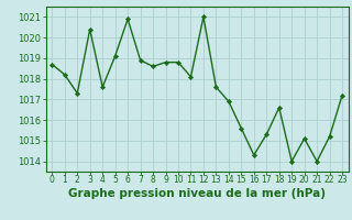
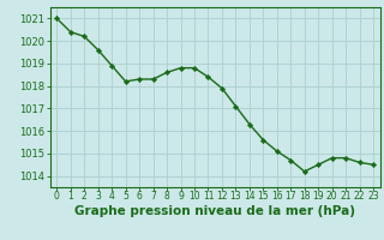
0: 1018.7 -> 1021.0
1: 1018.2 -> 1020.4
2: 1017.3 -> 1020.2
3: 1020.4 -> 1019.6
4: 1017.6 -> 1018.9
5: 1019.1 -> 1018.2
6: 1020.9 -> 1018.3
7: 1018.9 -> 1018.3
11: 1018.1 -> 1018.4
12: 1021.0 -> 1017.9
13: 1017.6 -> 1017.1
14: 1016.9 -> 1016.3
16: 1014.3 -> 1015.1
17: 1015.3 -> 1014.7
18: 1016.6 -> 1014.2
19: 1014.0 -> 1014.5
20: 1015.1 -> 1014.8
21: 1014.0 -> 1014.8
22: 1015.2 -> 1014.6
23: 1017.2 -> 1014.5
